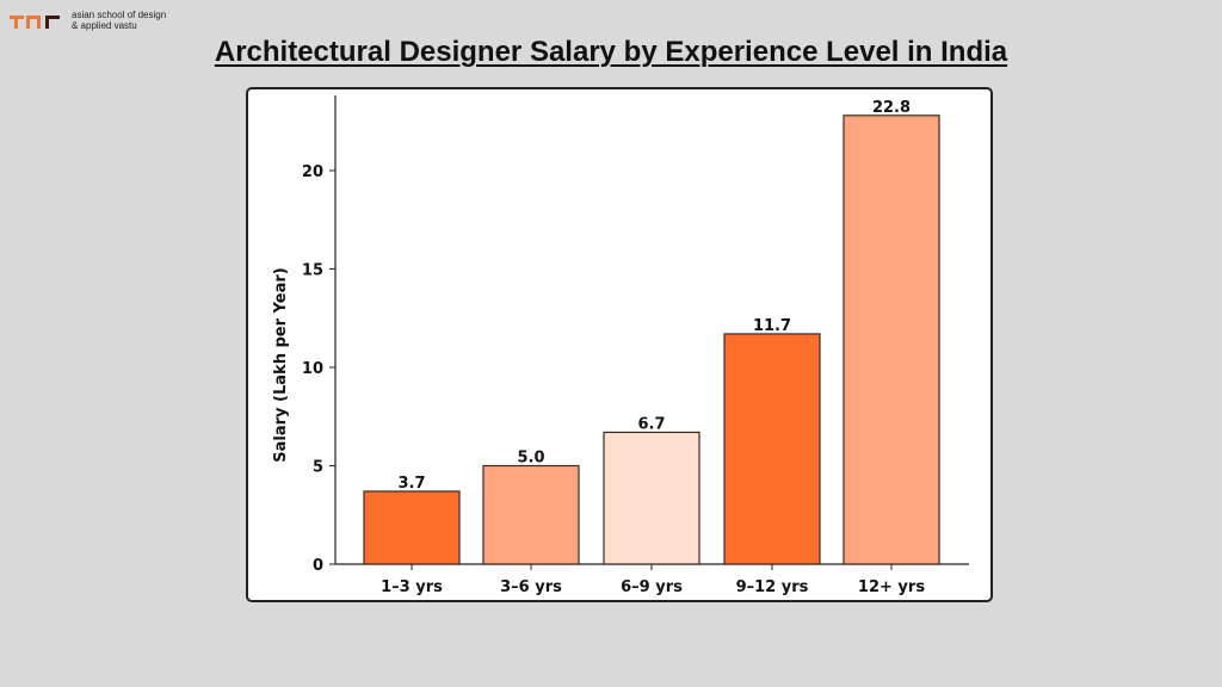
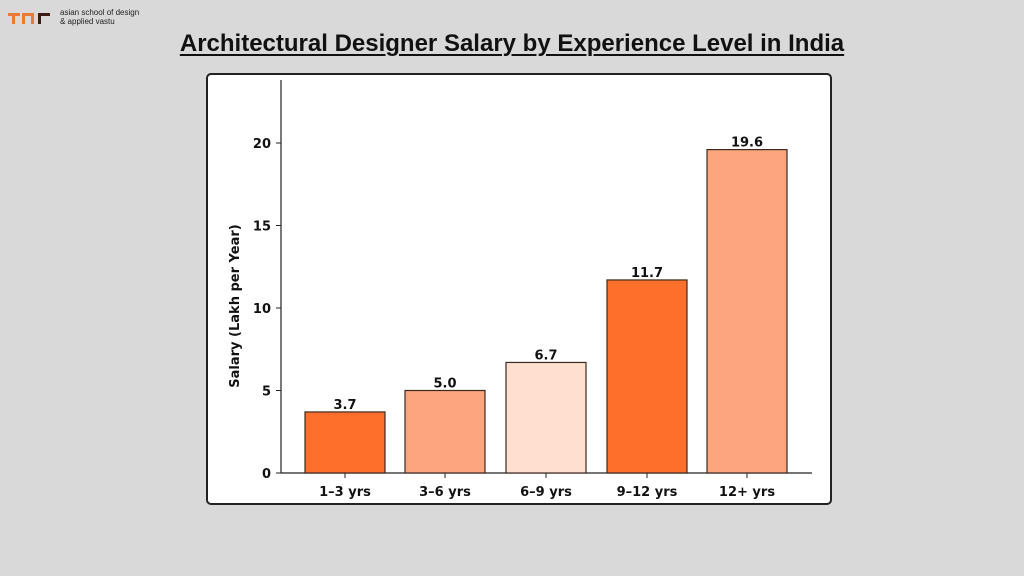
12+ yrs: 22.8 -> 19.6
